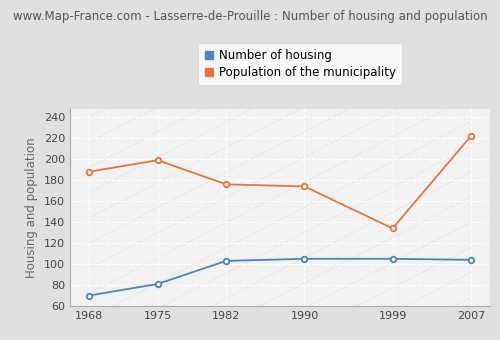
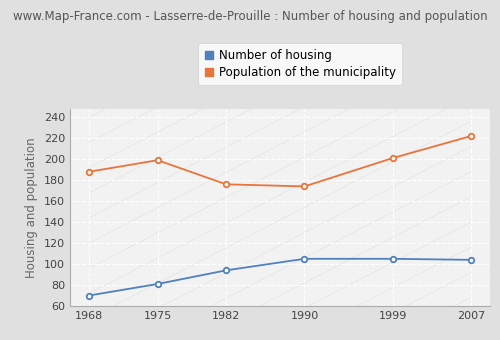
Number of housing/1982: 103 -> 94
Population of the municipality/1999: 134 -> 201
